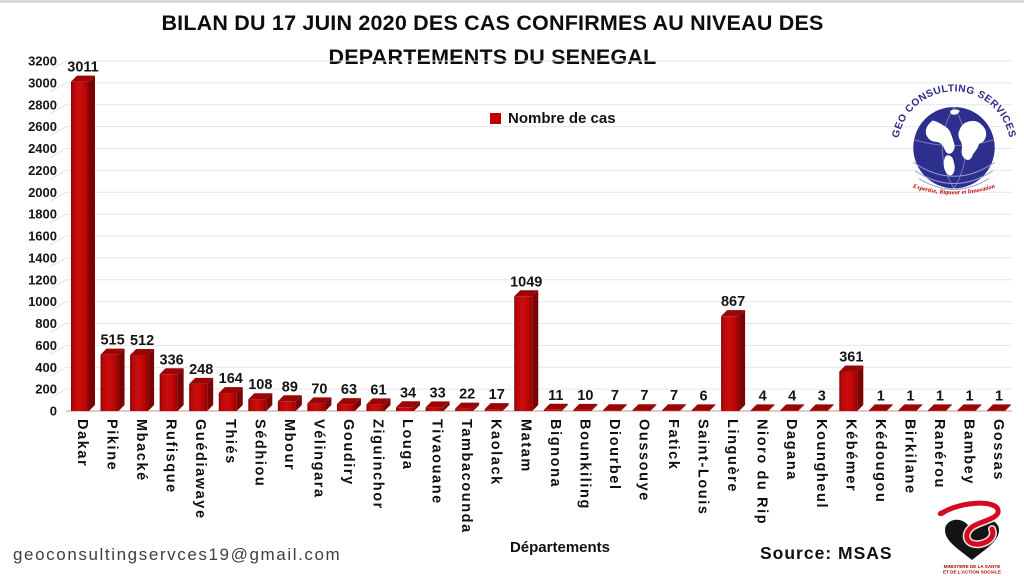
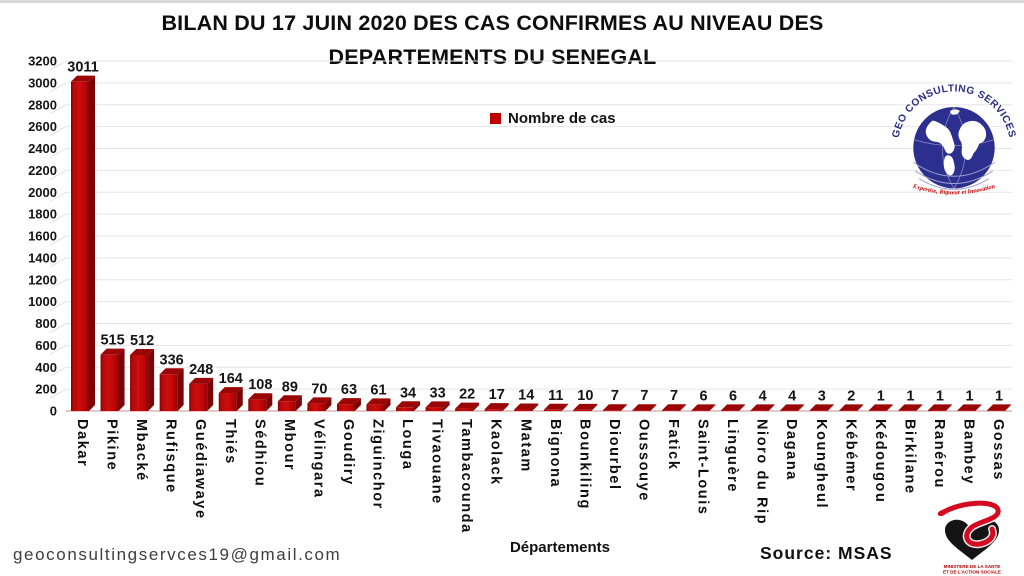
Matam: 1049 -> 14
Linguère: 867 -> 6
Kébémer: 361 -> 2
